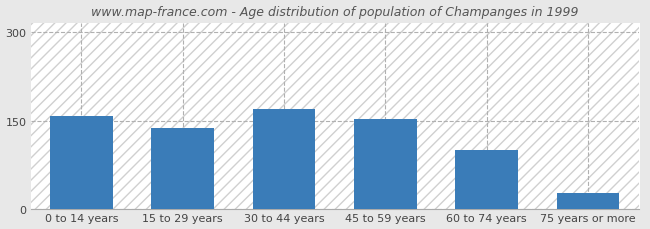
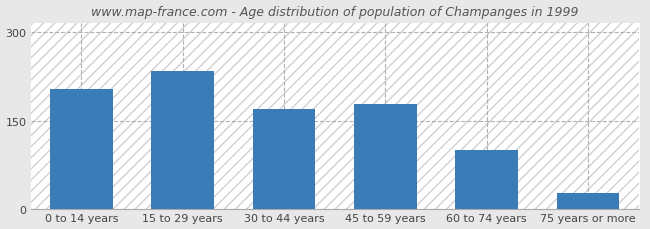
0 to 14 years: 157 -> 204
15 to 29 years: 138 -> 234
45 to 59 years: 152 -> 178
